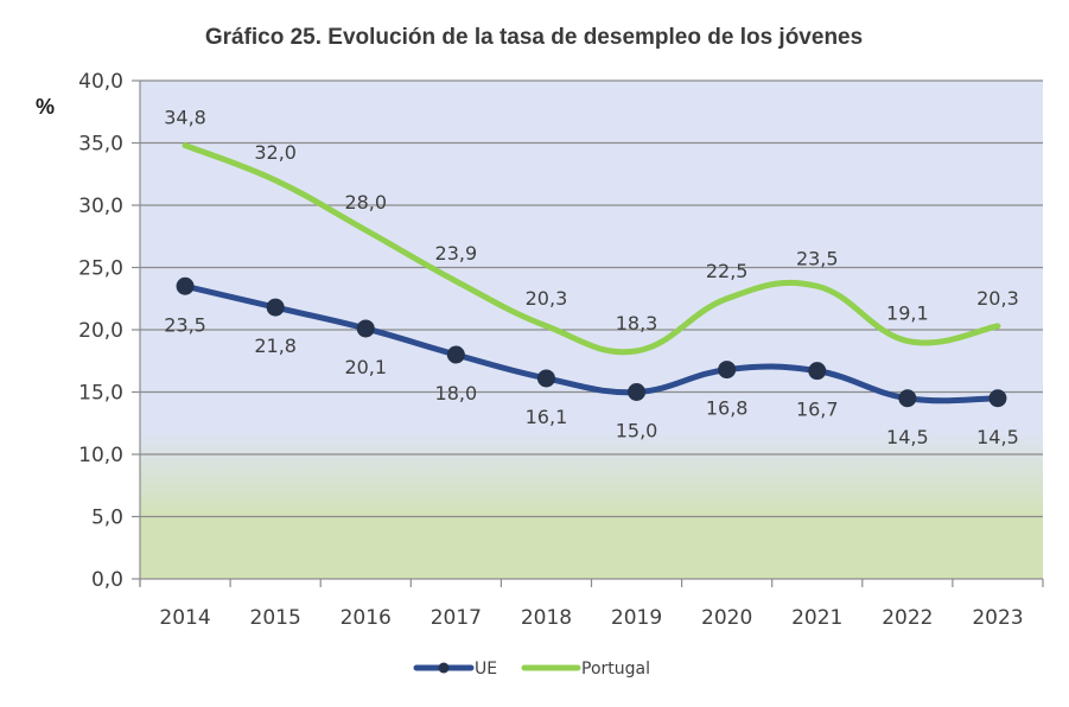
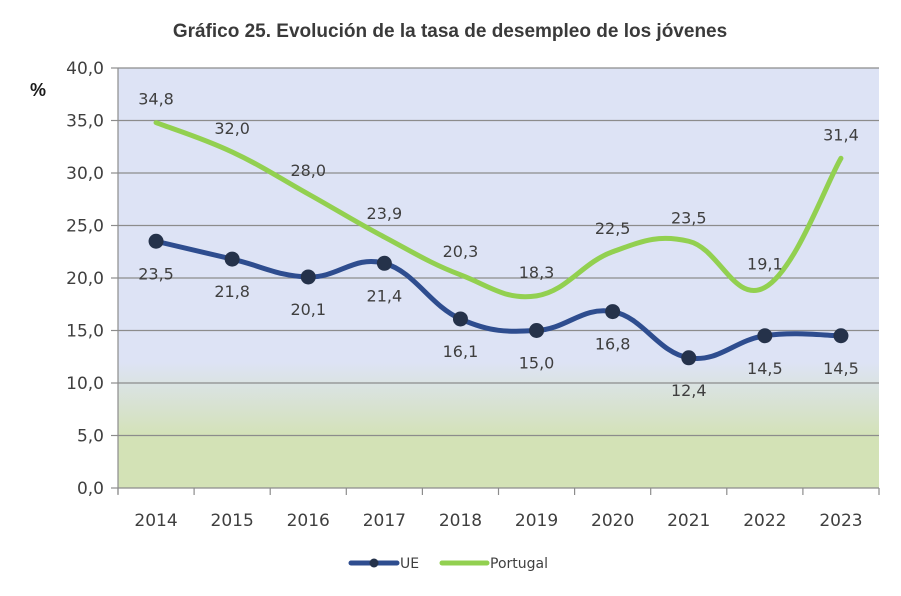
UE/2017: 18,0 -> 21,4
UE/2021: 16,7 -> 12,4
Portugal/2023: 20,3 -> 31,4
